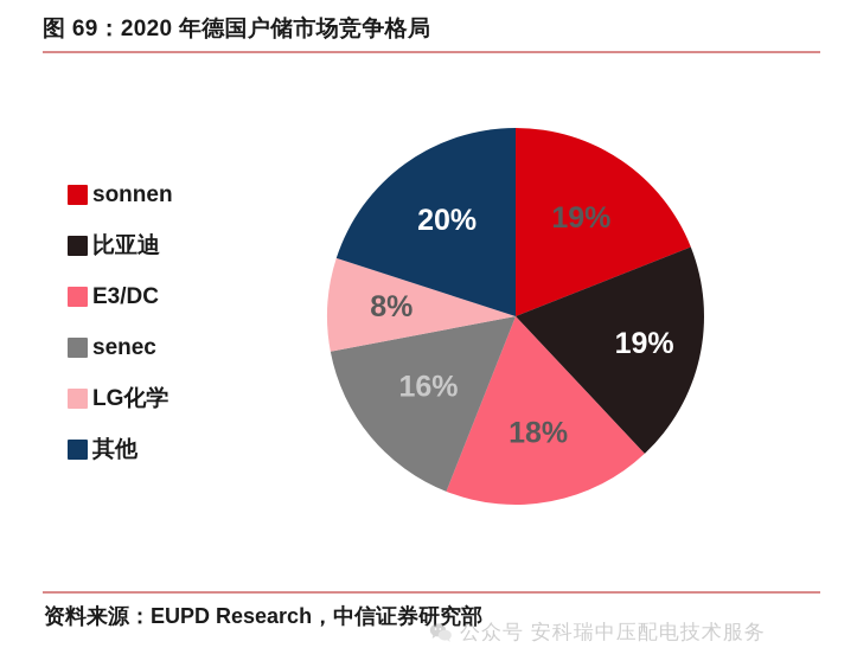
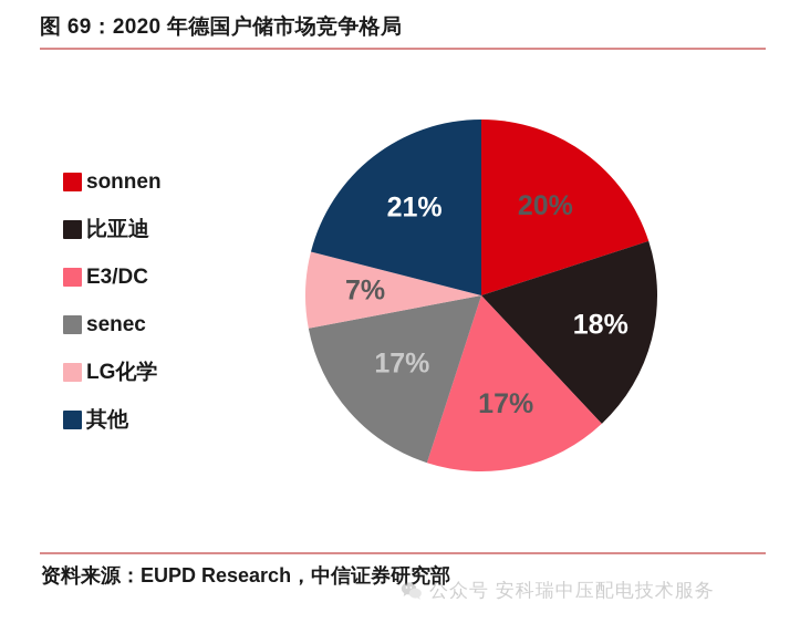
sonnen: 19% -> 20%
比亚迪: 19% -> 18%
E3/DC: 18% -> 17%
senec: 16% -> 17%
LG化学: 8% -> 7%
其他: 20% -> 21%
